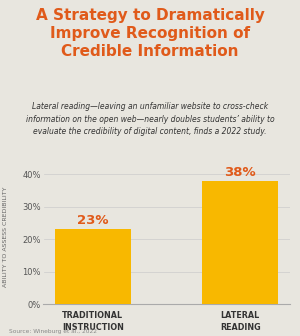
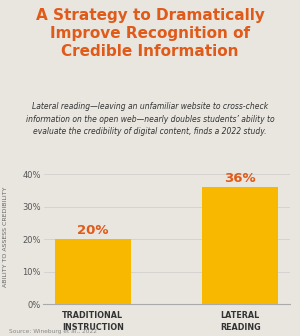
TRADITIONAL INSTRUCTION: 23% -> 20%
LATERAL READING: 38% -> 36%
